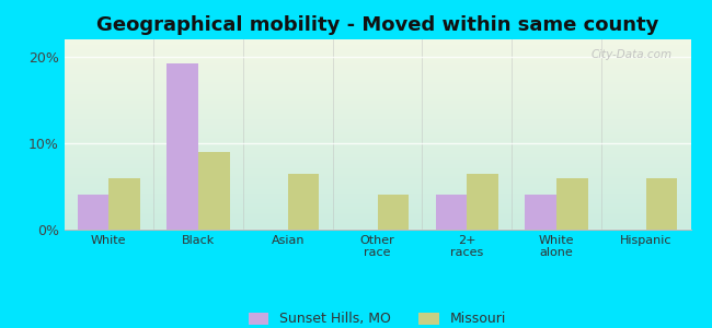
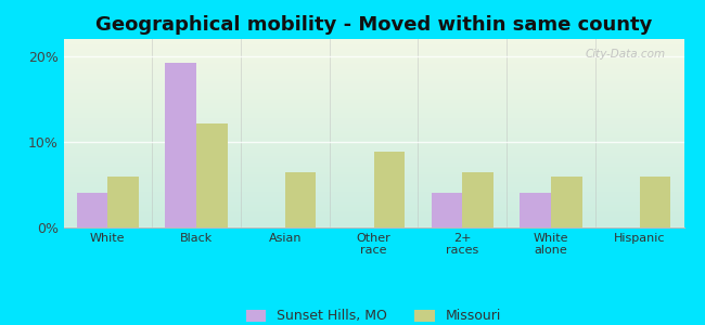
Missouri/Black: 9.0% -> 12.2%
Missouri/Other race: 4.0% -> 8.8%
